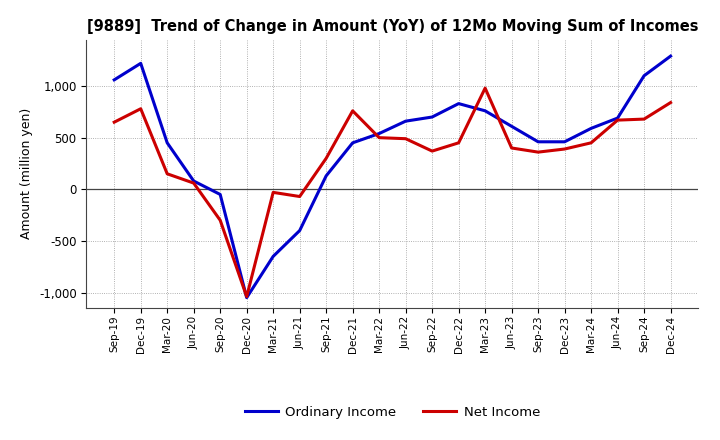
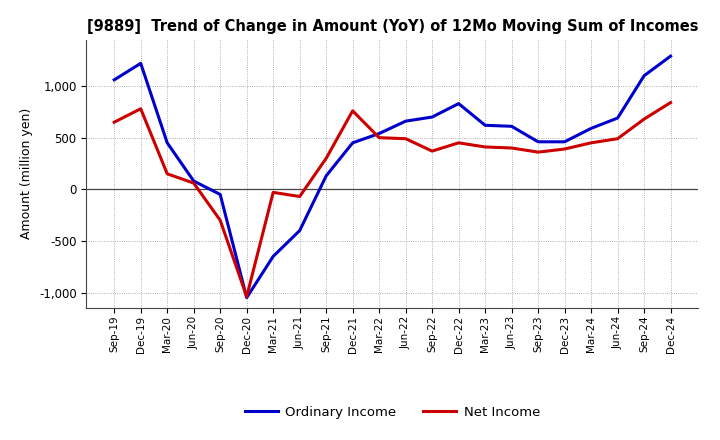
Ordinary Income/Mar-23: 760 -> 620
Net Income/Mar-23: 980 -> 410
Net Income/Jun-24: 670 -> 490
